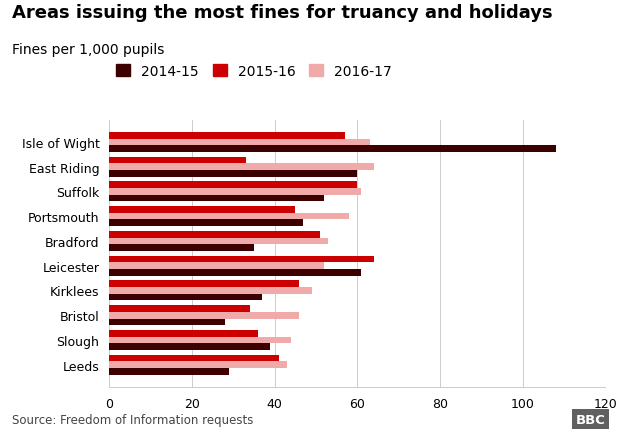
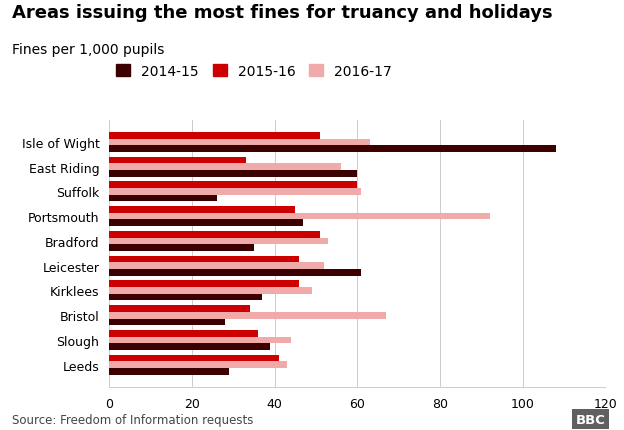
2015-16/Isle of Wight: 57 -> 51
2016-17/East Riding: 64 -> 56
2014-15/Suffolk: 52 -> 26
2016-17/Portsmouth: 58 -> 92
2015-16/Leicester: 64 -> 46
2016-17/Bristol: 46 -> 67
